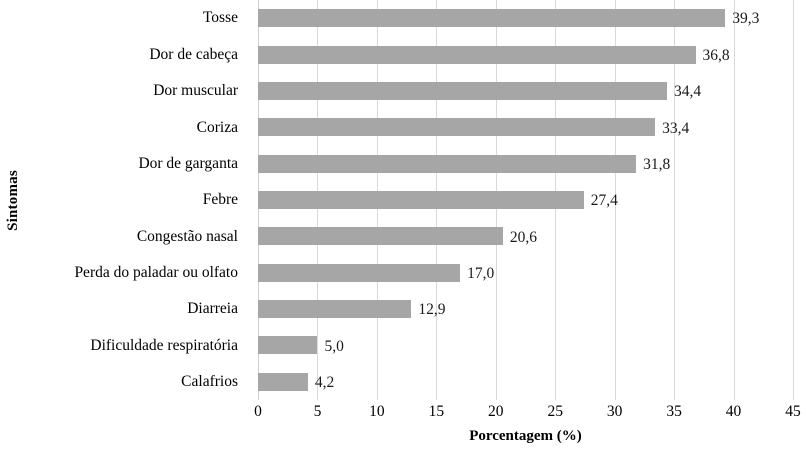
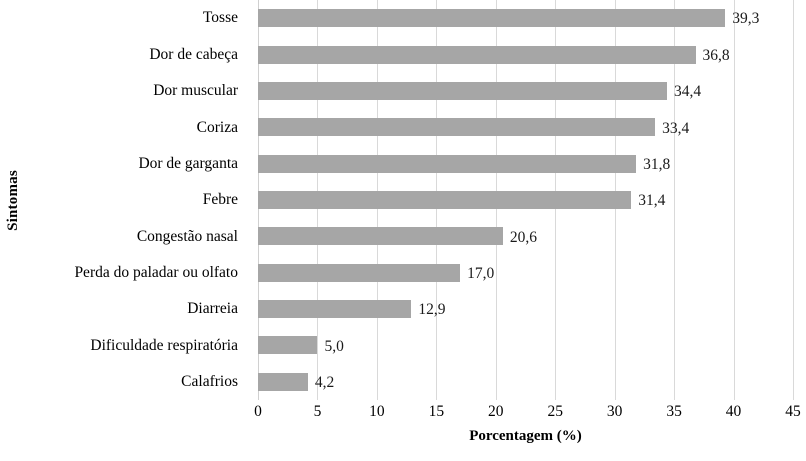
Febre: 27,4 -> 31,4
